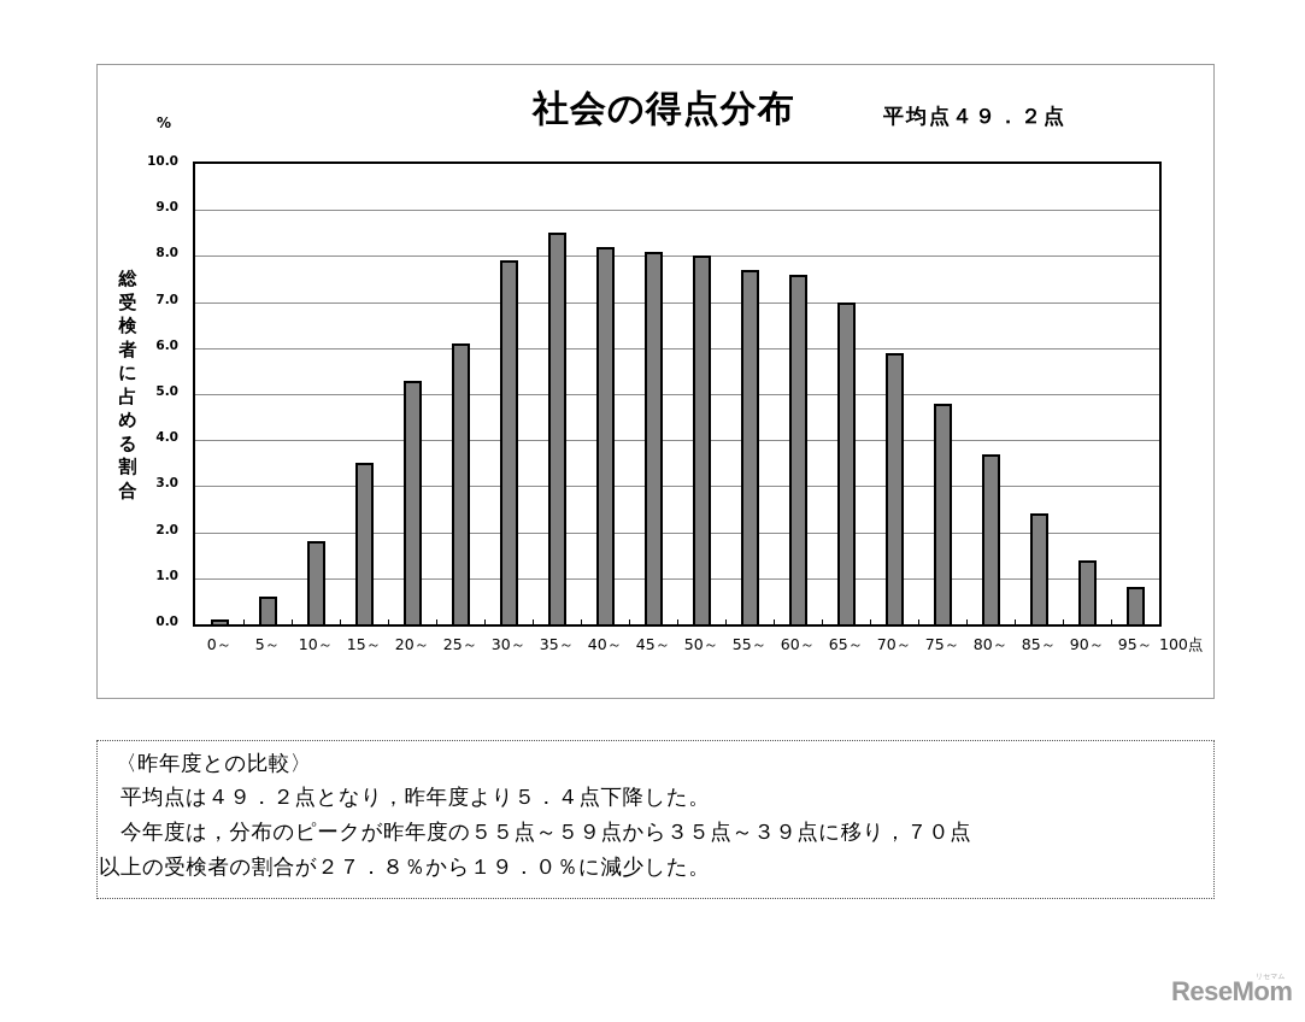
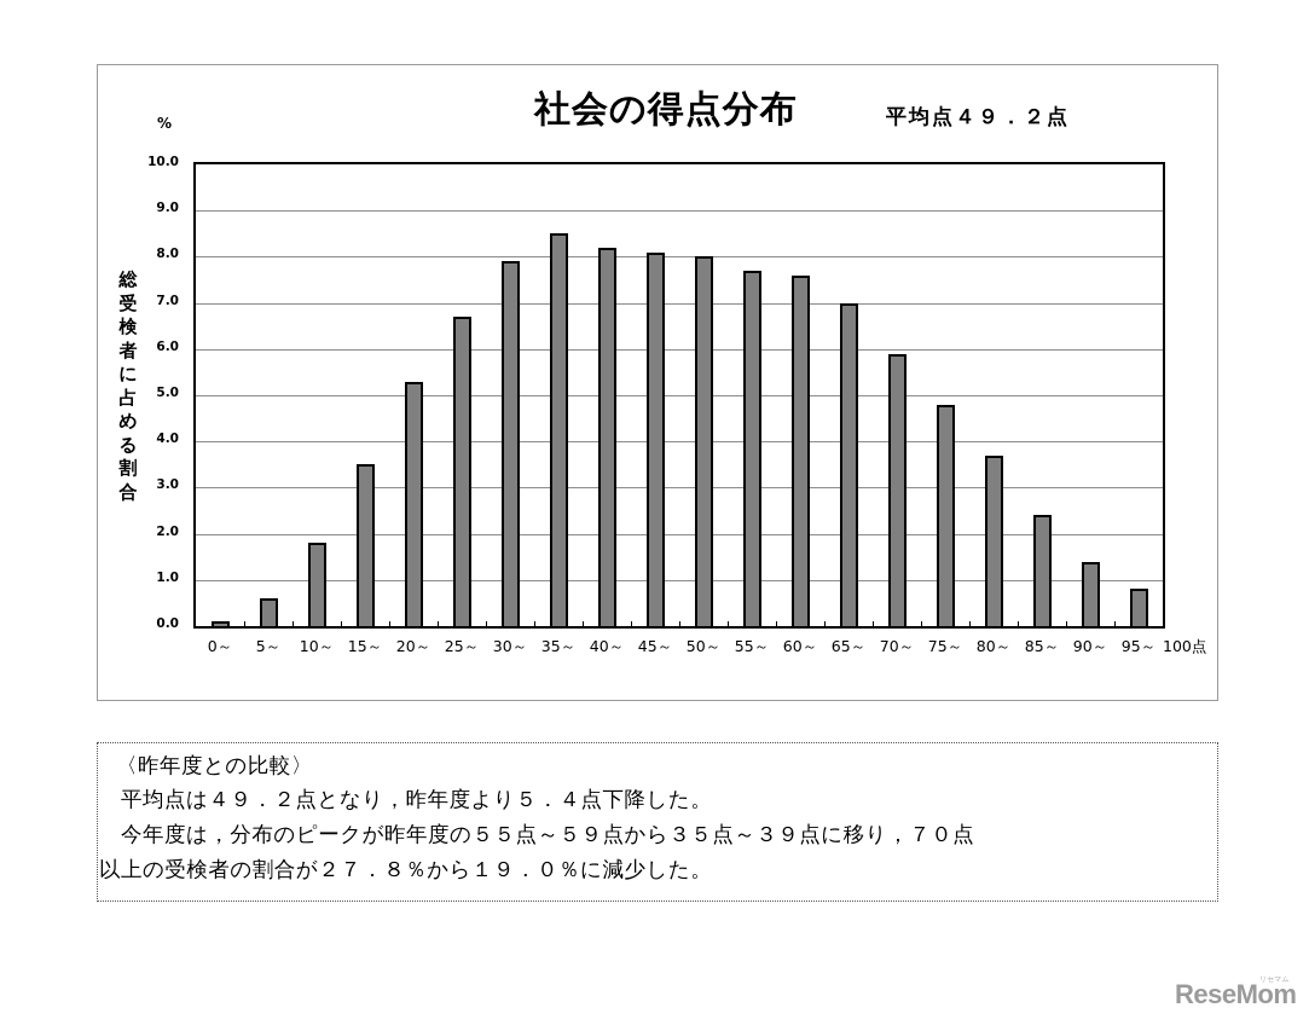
25～: 6.1 -> 6.7
